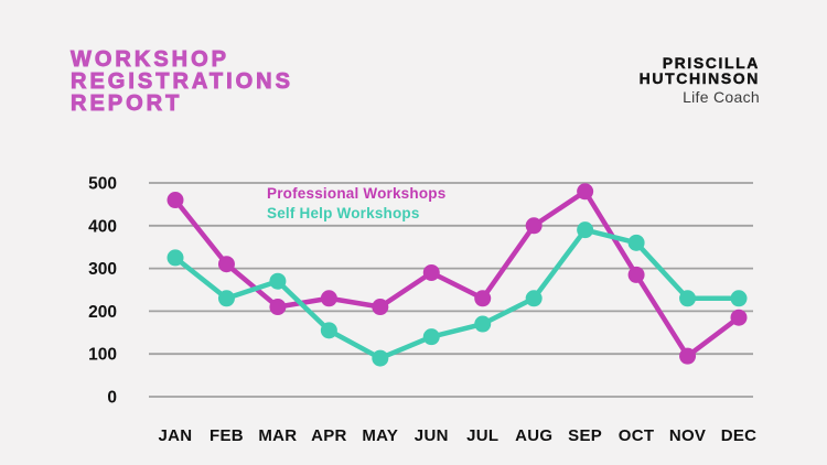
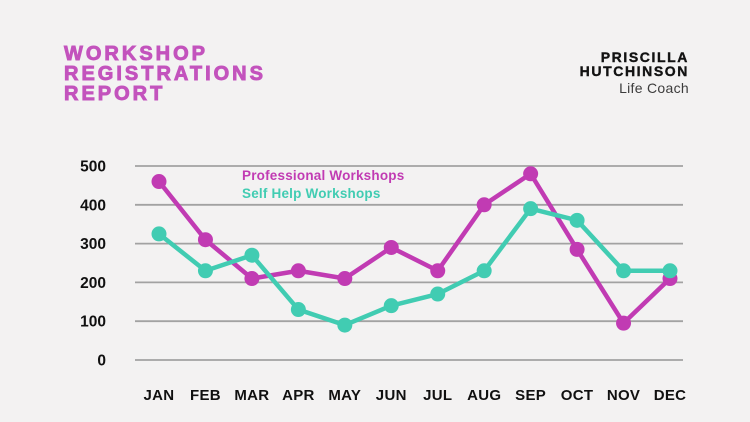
Self Help Workshops/APR: 160 -> 130
Professional Workshops/DEC: 180 -> 210
